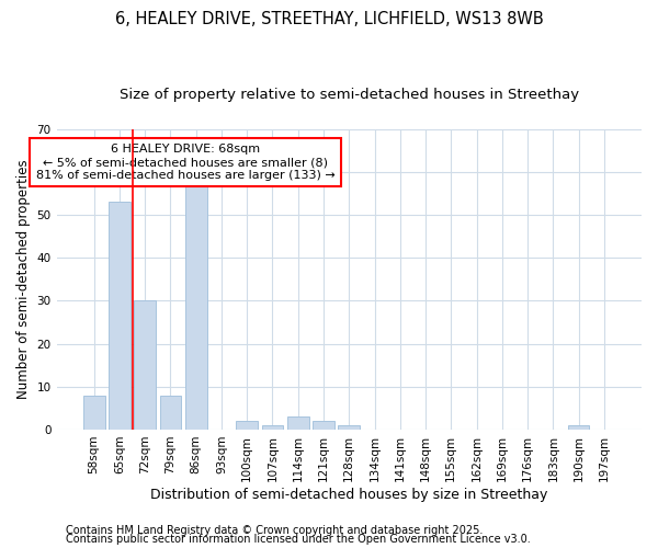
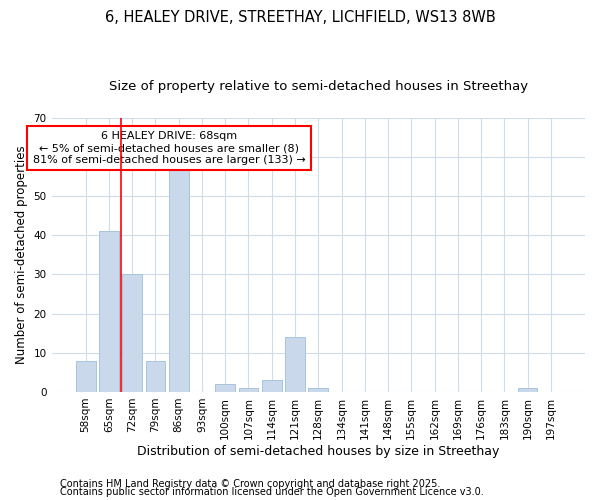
65sqm: 53 -> 41
121sqm: 2 -> 14
